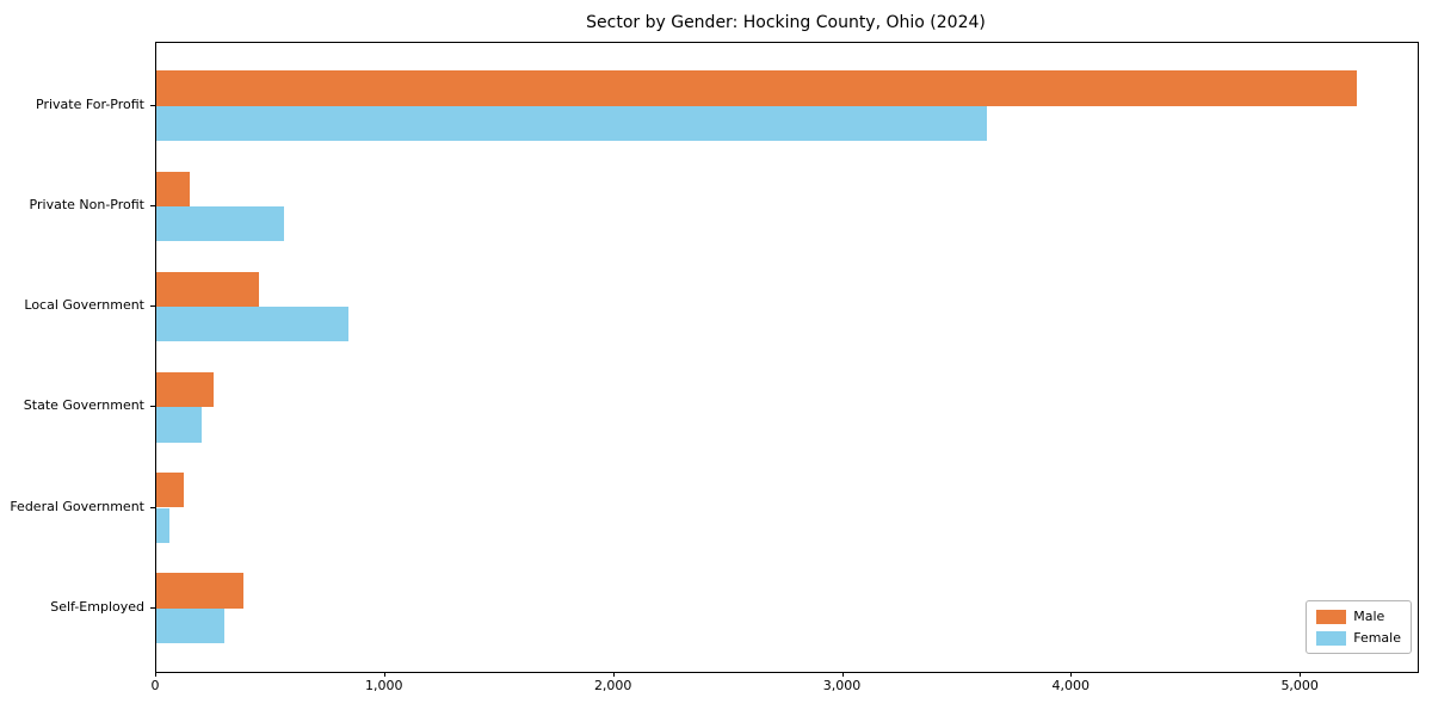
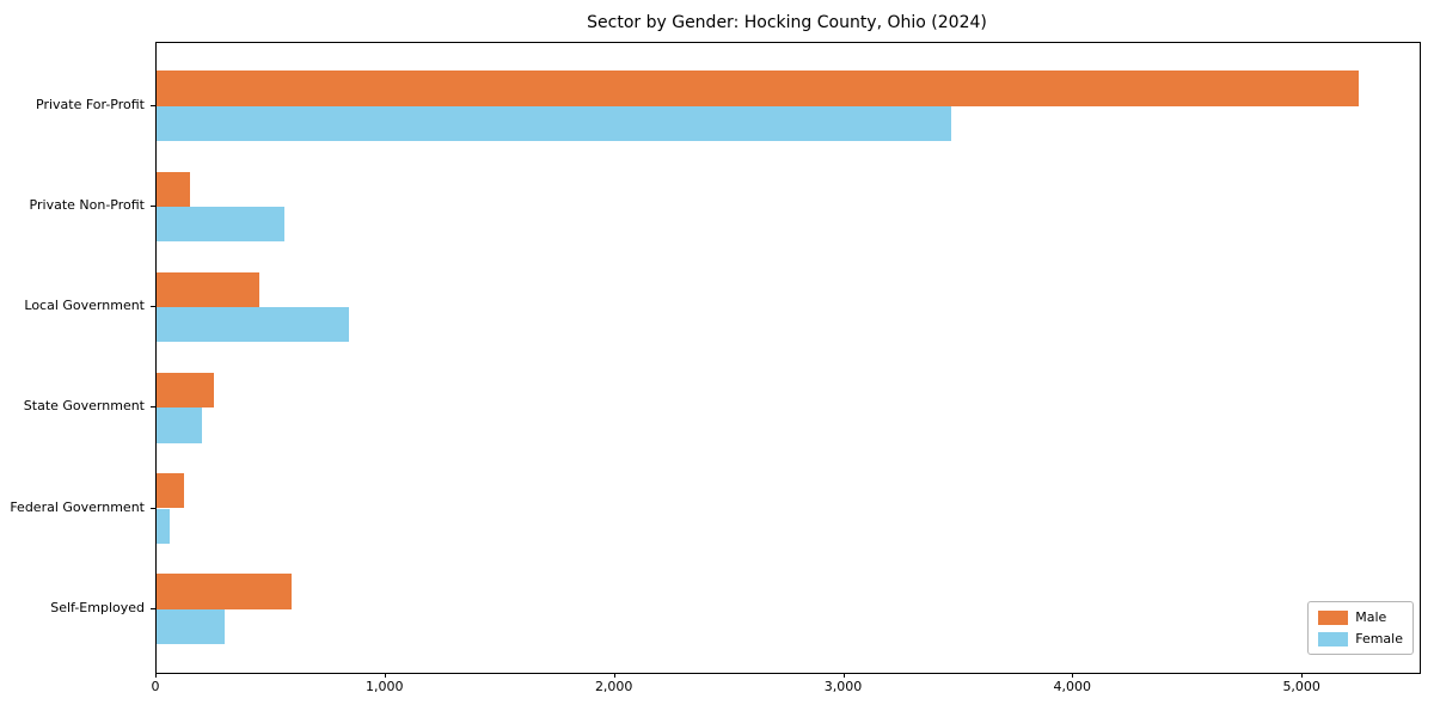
Female/Private For-Profit: 3630 -> 3460
Male/Self-Employed: 380 -> 590
